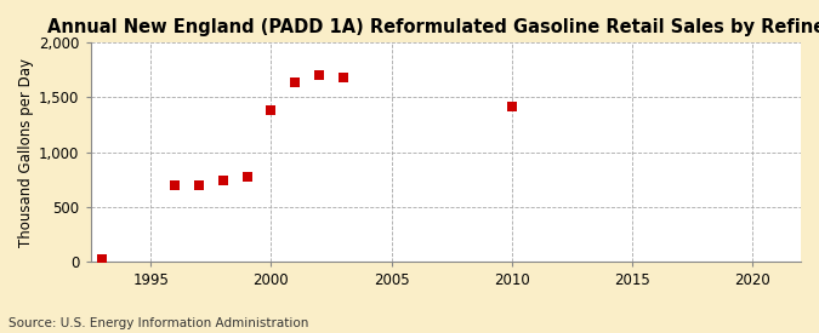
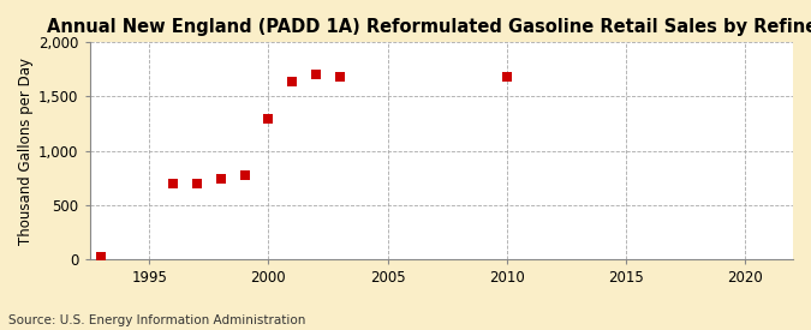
2000: 1,380 -> 1,300
2010: 1,420 -> 1,680
